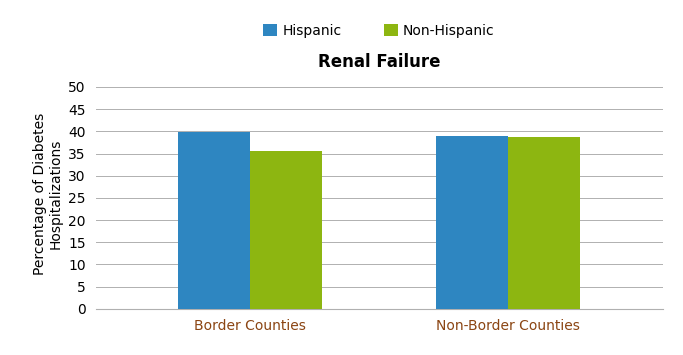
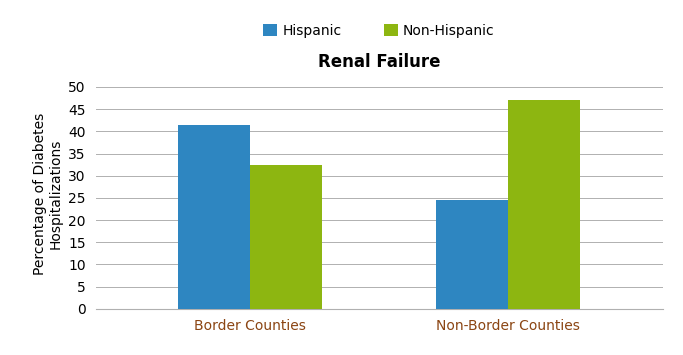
Hispanic/Border Counties: 39.9 -> 41.5
Non-Hispanic/Border Counties: 35.5 -> 32.5
Hispanic/Non-Border Counties: 39.0 -> 24.5
Non-Hispanic/Non-Border Counties: 38.7 -> 47.0
